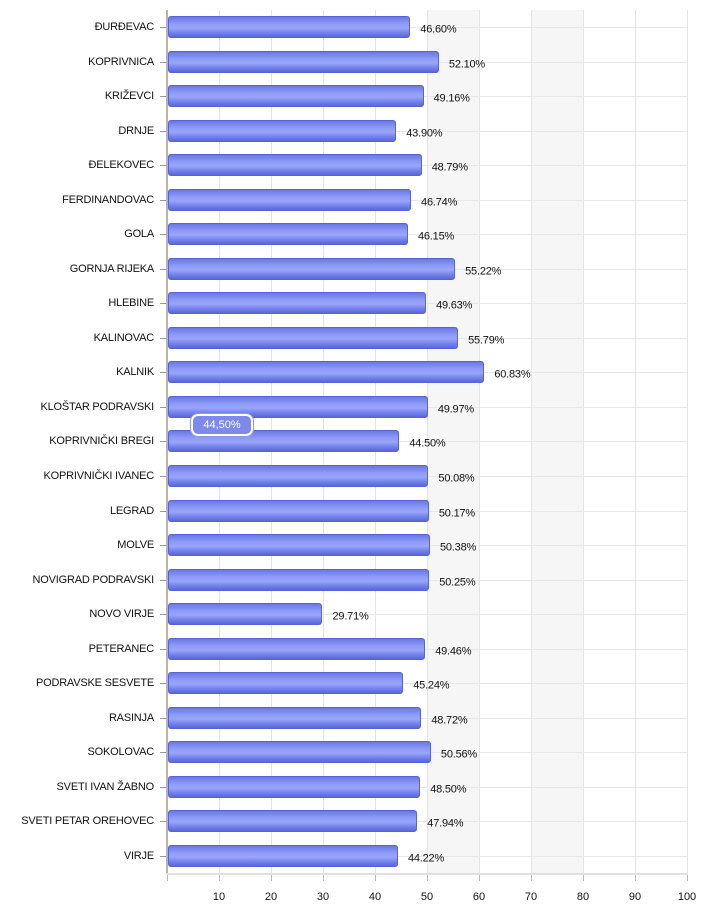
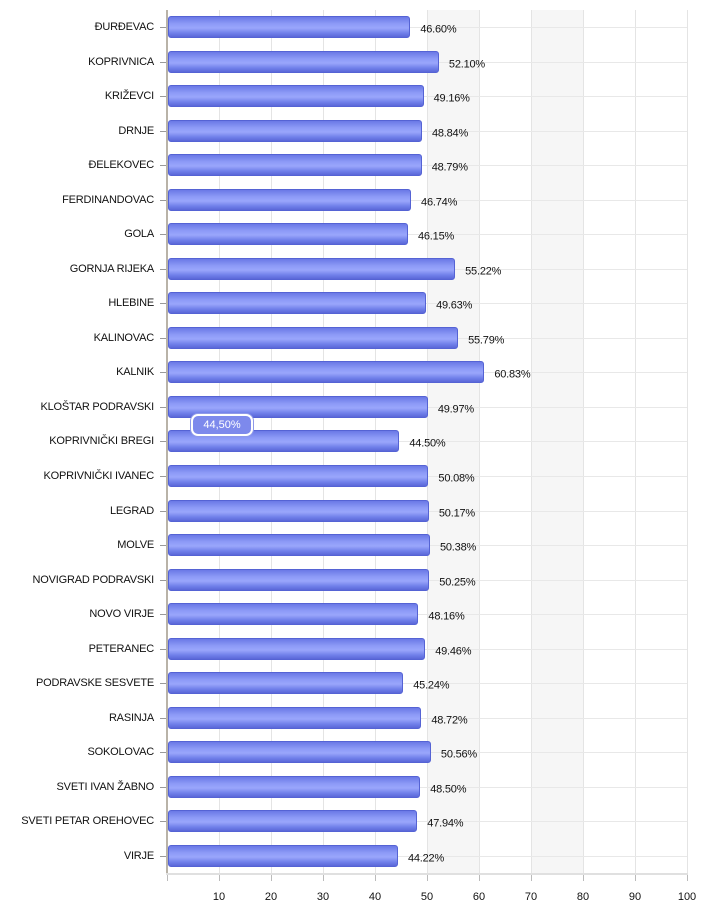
DRNJE: 43.90% -> 48.84%
NOVO VIRJE: 29.71% -> 48.16%
